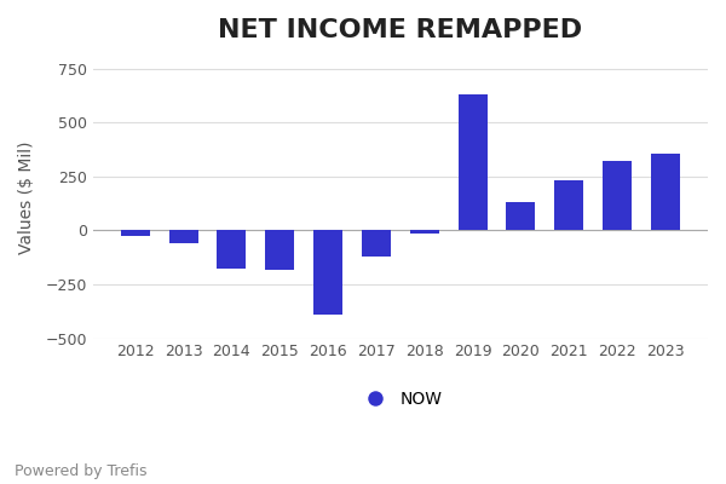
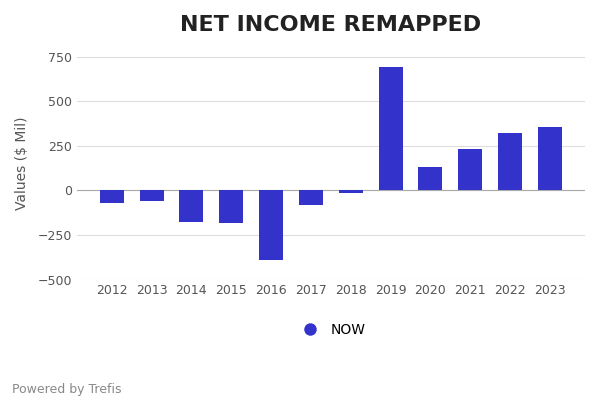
2012: -20 -> -70
2017: -120 -> -80
2019: 630 -> 690
